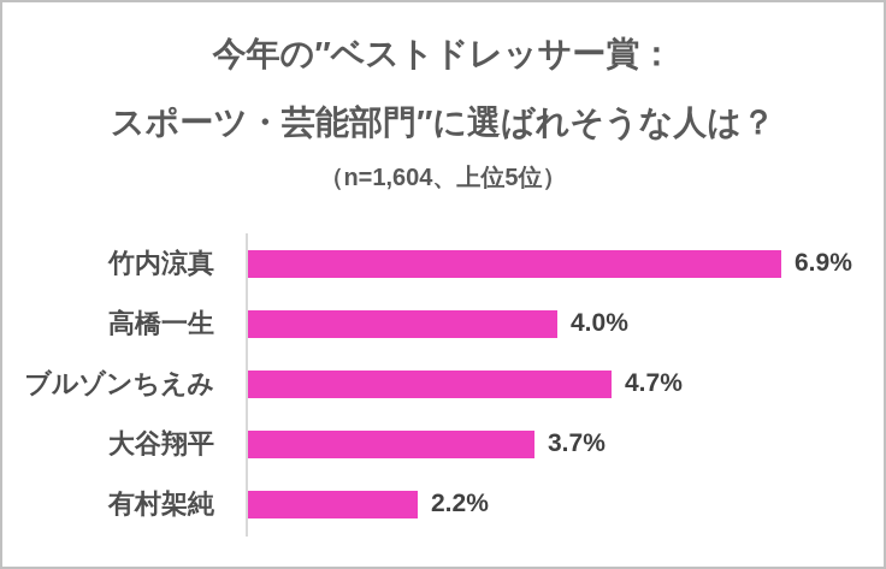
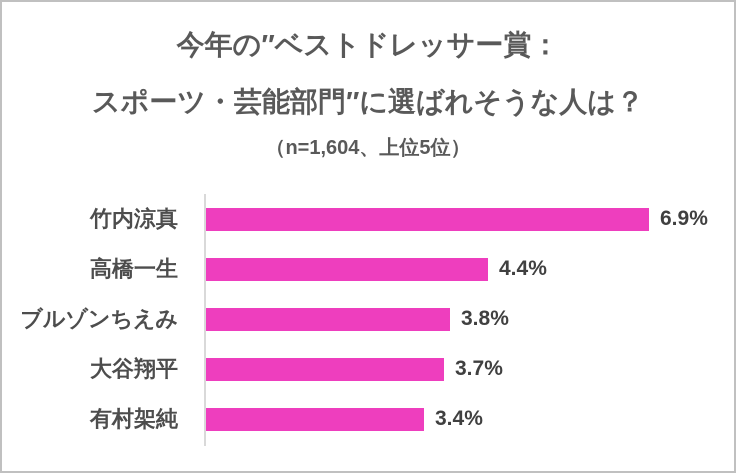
高橋一生: 4.0% -> 4.4%
ブルゾンちえみ: 4.7% -> 3.8%
有村架純: 2.2% -> 3.4%
